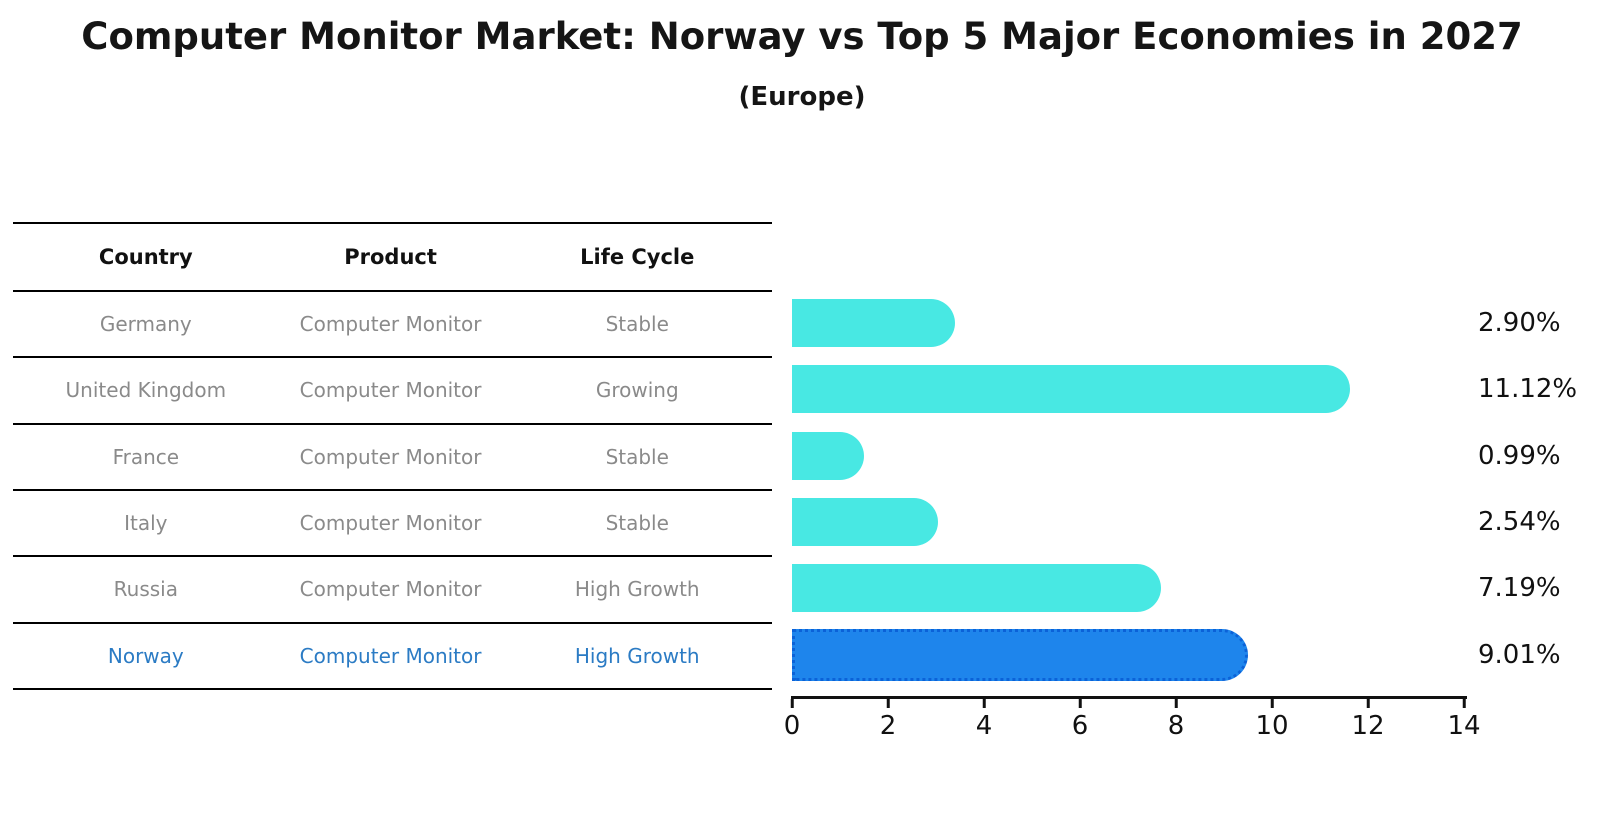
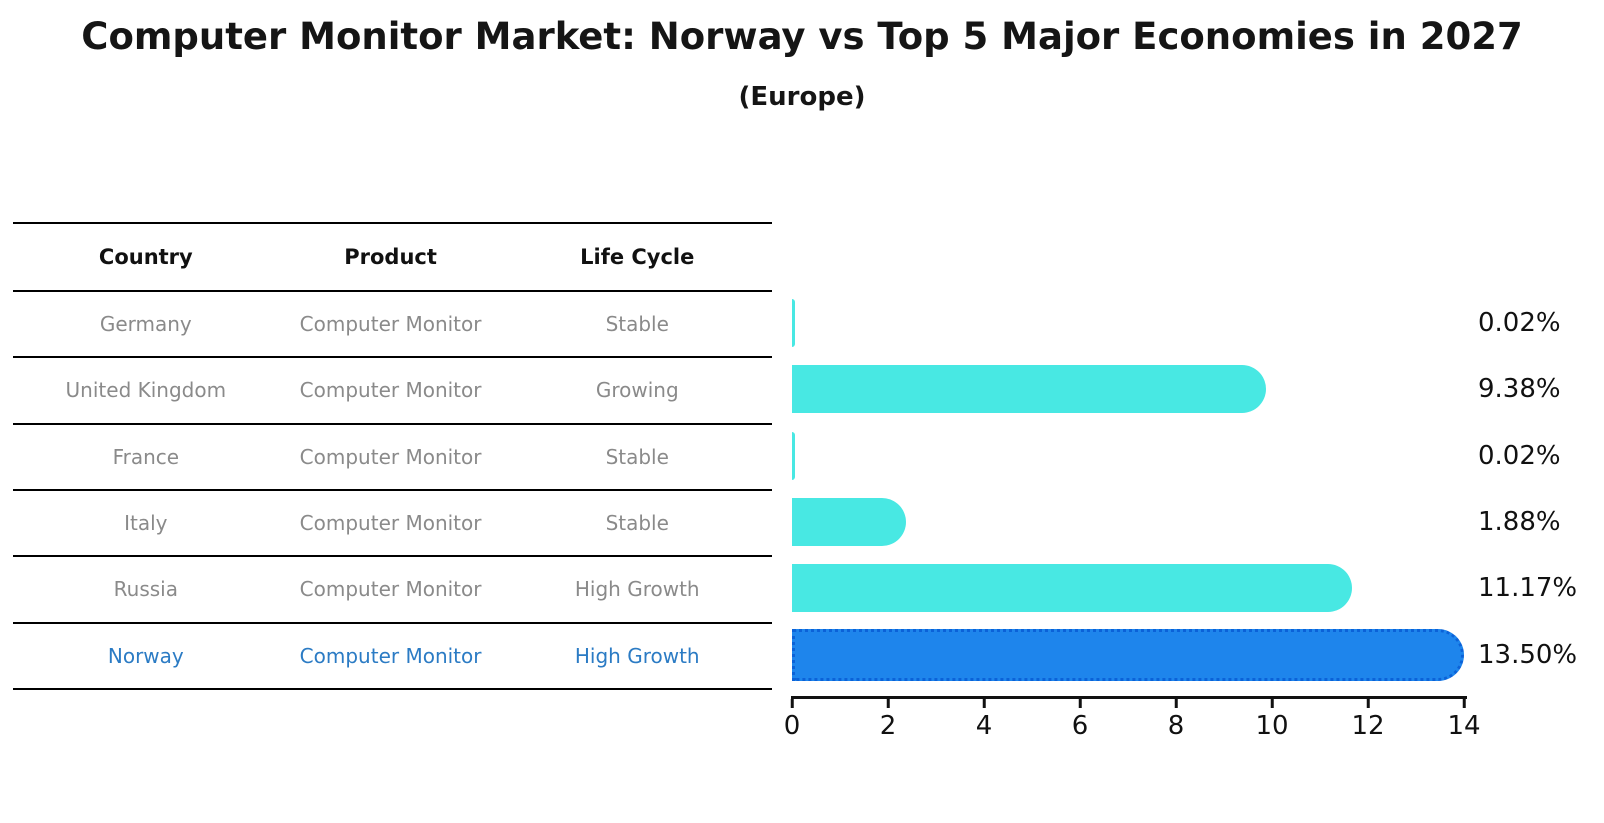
Germany: 2.90% -> 0.02%
United Kingdom: 11.12% -> 9.38%
France: 0.99% -> 0.02%
Italy: 2.54% -> 1.88%
Russia: 7.19% -> 11.17%
Norway: 9.01% -> 13.50%
